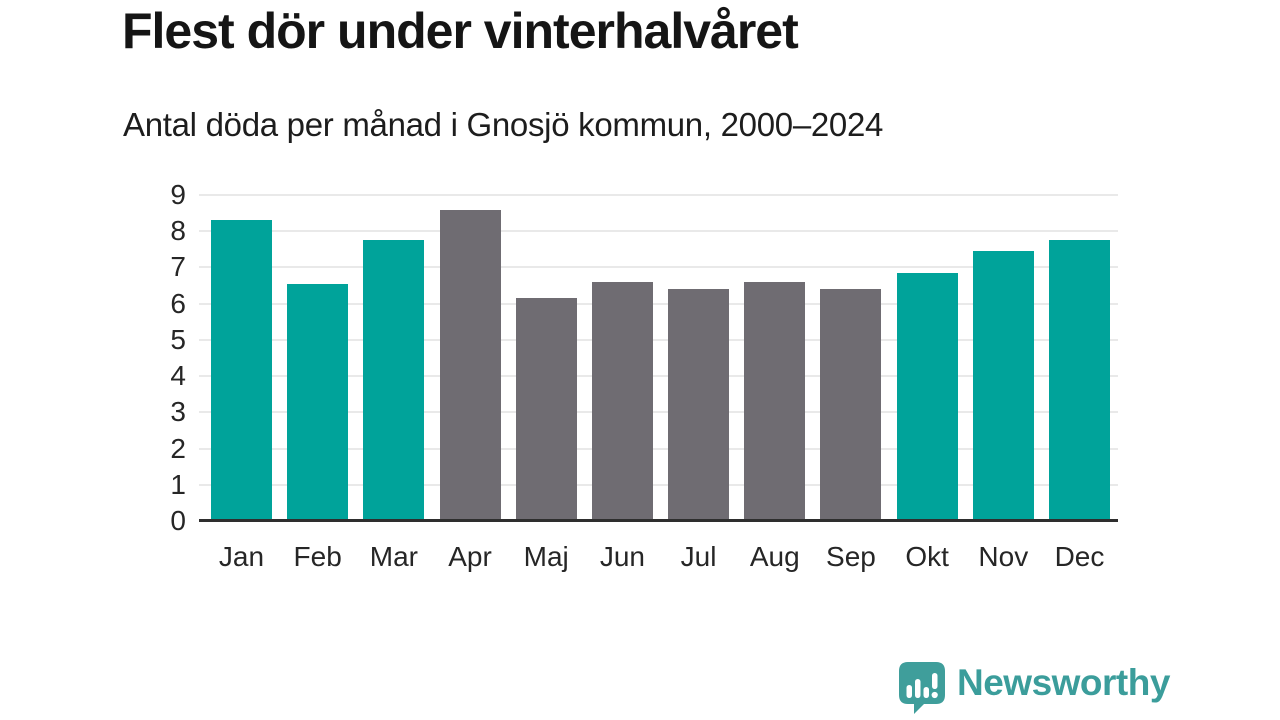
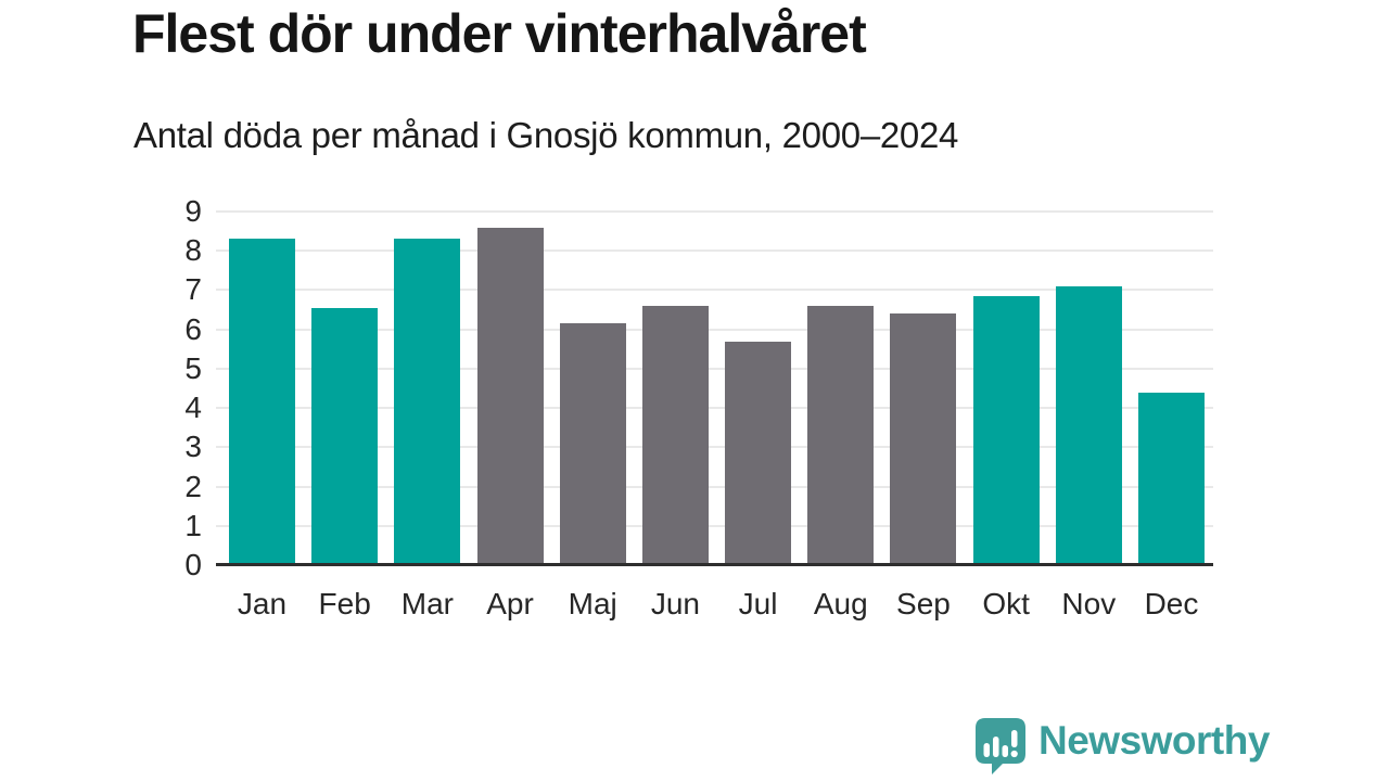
Mar: 7.8 -> 8.3
Jul: 6.4 -> 5.7
Nov: 7.5 -> 7.1
Dec: 7.8 -> 4.4
